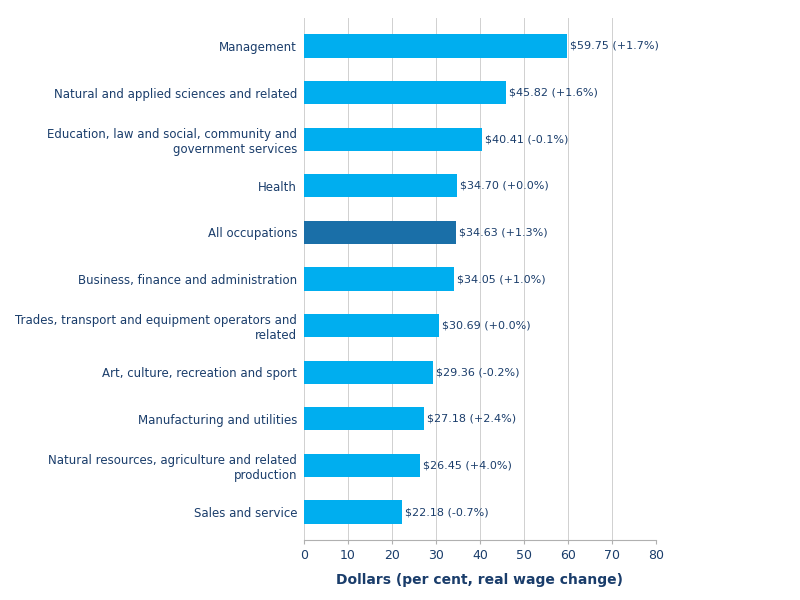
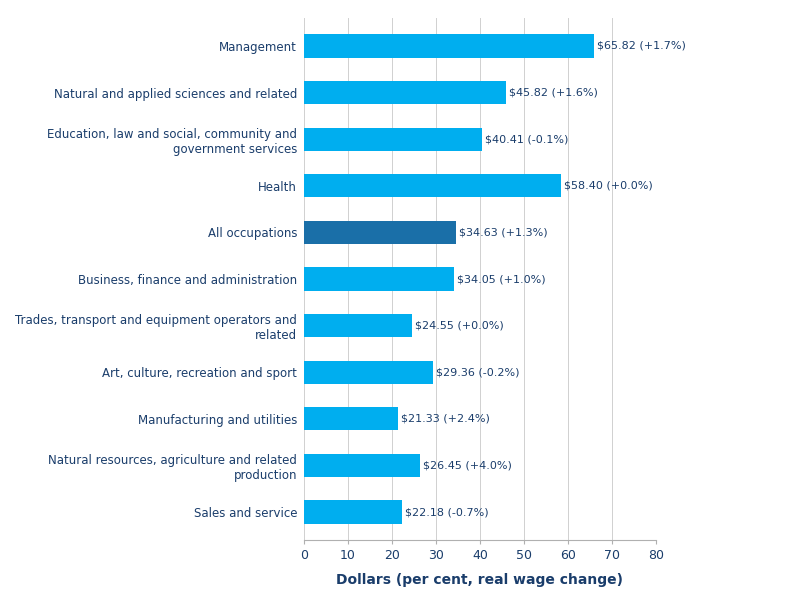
Management: $59.75 -> $65.82
Health: $34.70 -> $58.40
Trades, transport and equipment operators and related: $30.69 -> $24.55
Manufacturing and utilities: $27.18 -> $21.33
